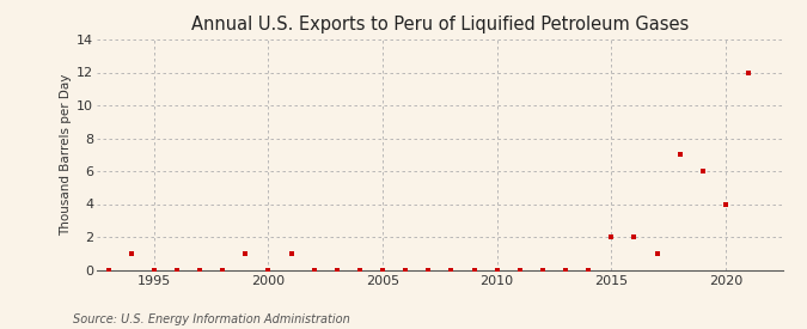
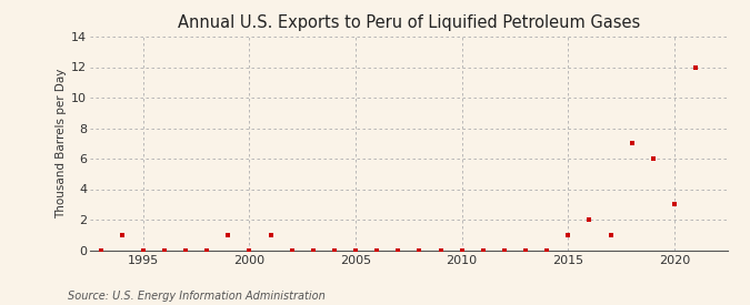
2015: 2 -> 1
2020: 4 -> 3
